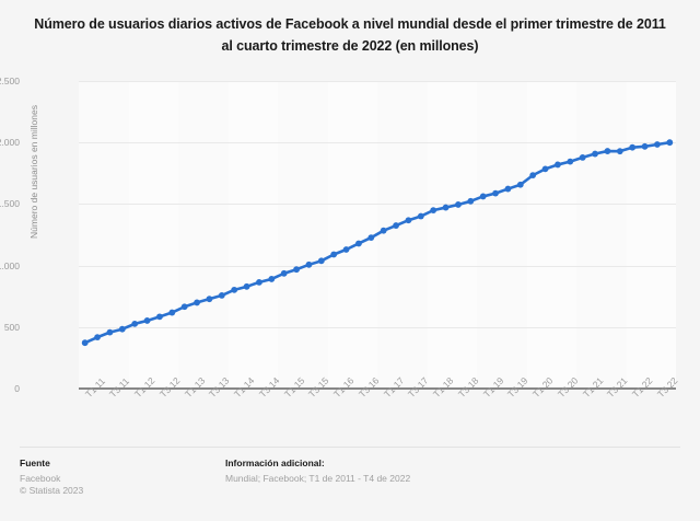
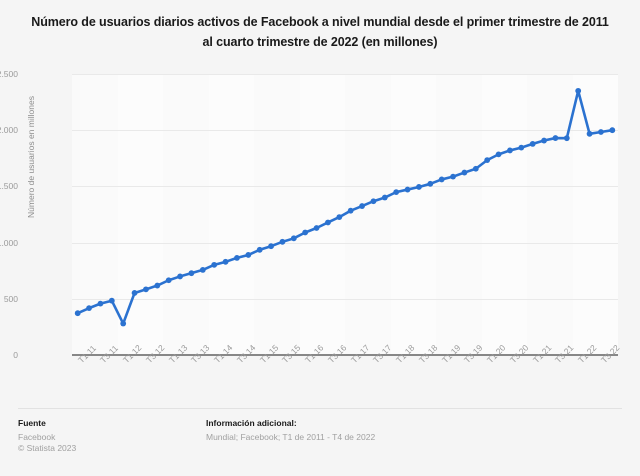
T1 12: 530 -> 280
T1 22: 1960 -> 2350
